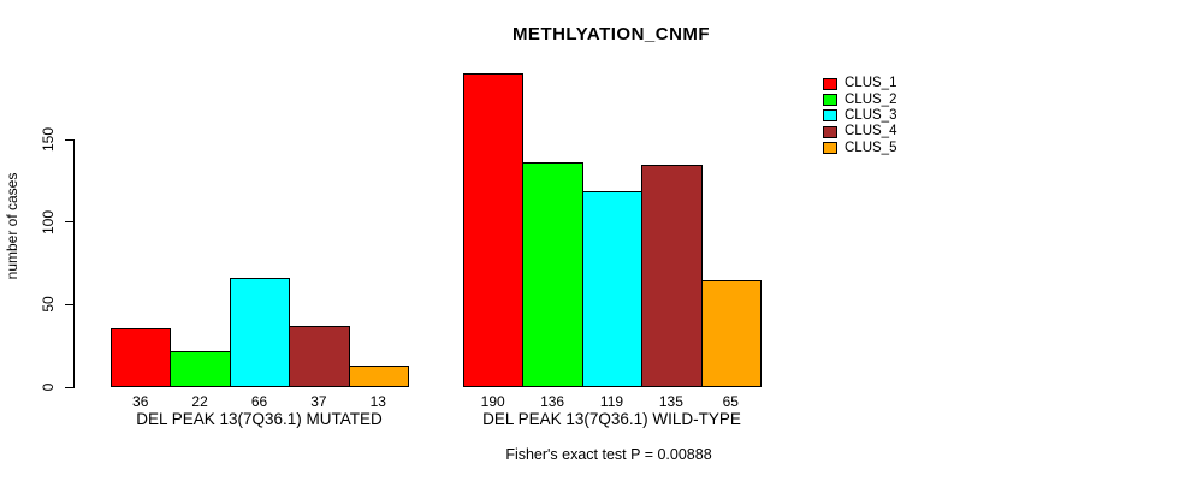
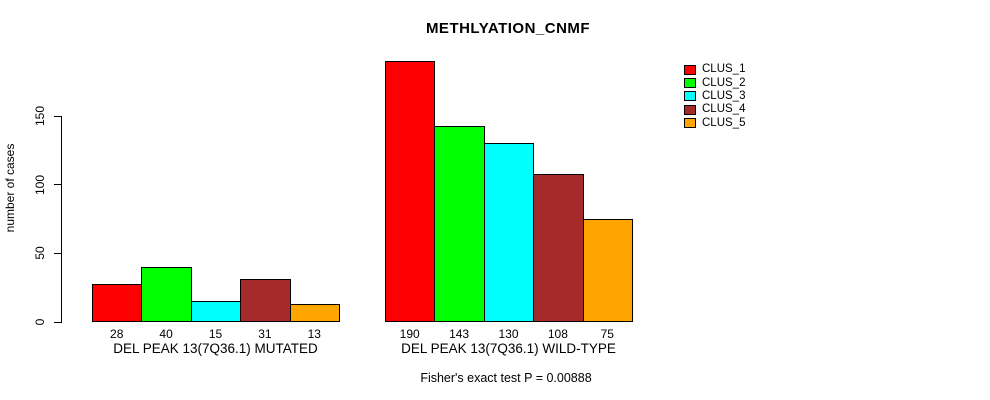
CLUS_1/DEL PEAK 13(7Q36.1) MUTATED: 36 -> 28
CLUS_2/DEL PEAK 13(7Q36.1) MUTATED: 22 -> 40
CLUS_3/DEL PEAK 13(7Q36.1) MUTATED: 66 -> 15
CLUS_4/DEL PEAK 13(7Q36.1) MUTATED: 37 -> 31
CLUS_2/DEL PEAK 13(7Q36.1) WILD-TYPE: 136 -> 143
CLUS_3/DEL PEAK 13(7Q36.1) WILD-TYPE: 119 -> 130
CLUS_4/DEL PEAK 13(7Q36.1) WILD-TYPE: 135 -> 108
CLUS_5/DEL PEAK 13(7Q36.1) WILD-TYPE: 65 -> 75
